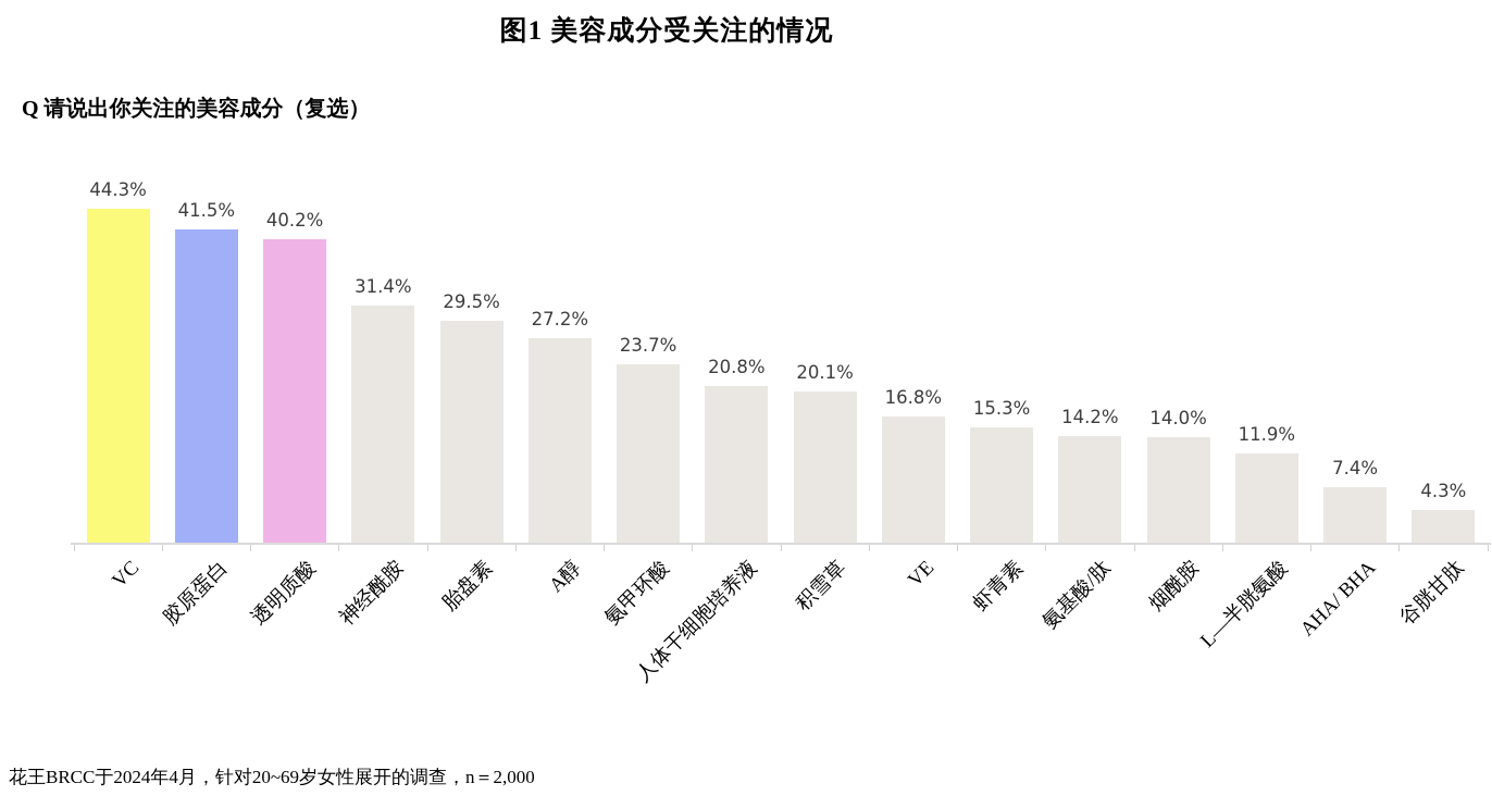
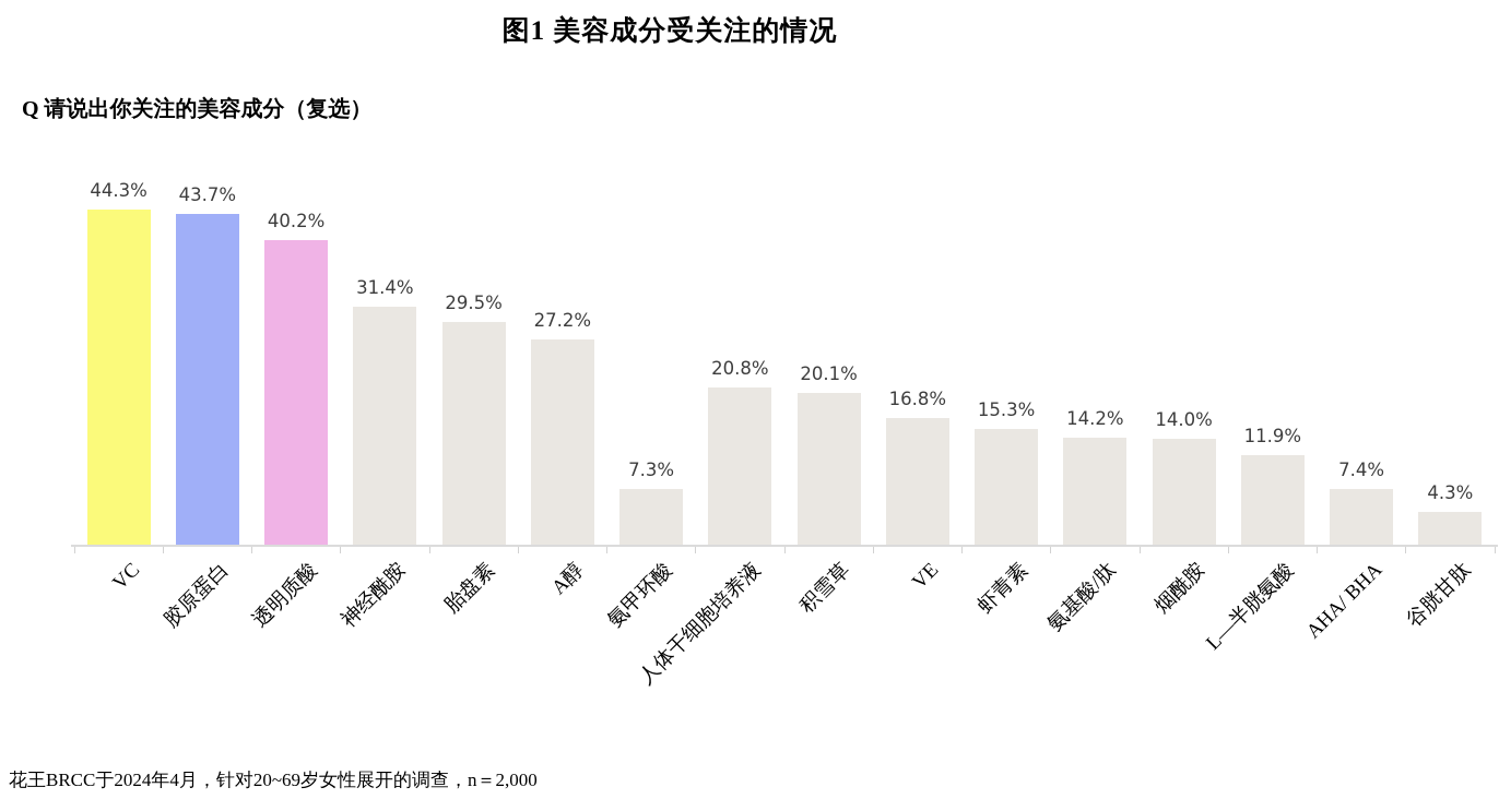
胶原蛋白: 41.5% -> 43.7%
氨甲环酸: 23.7% -> 7.3%
